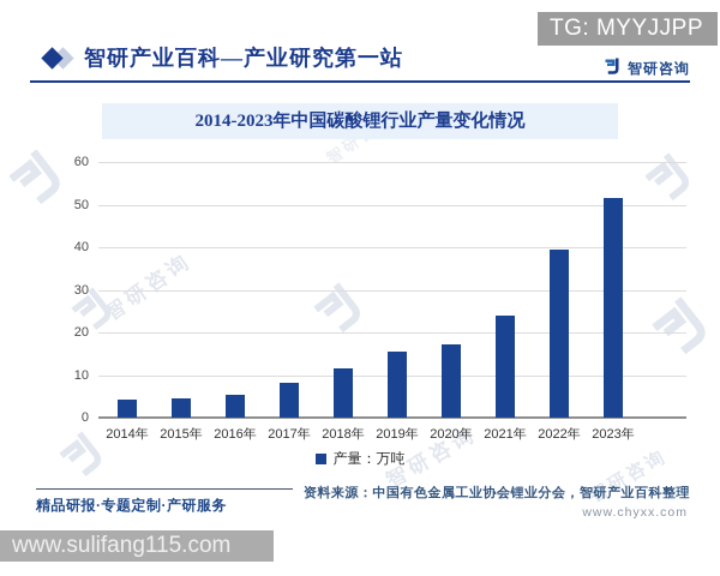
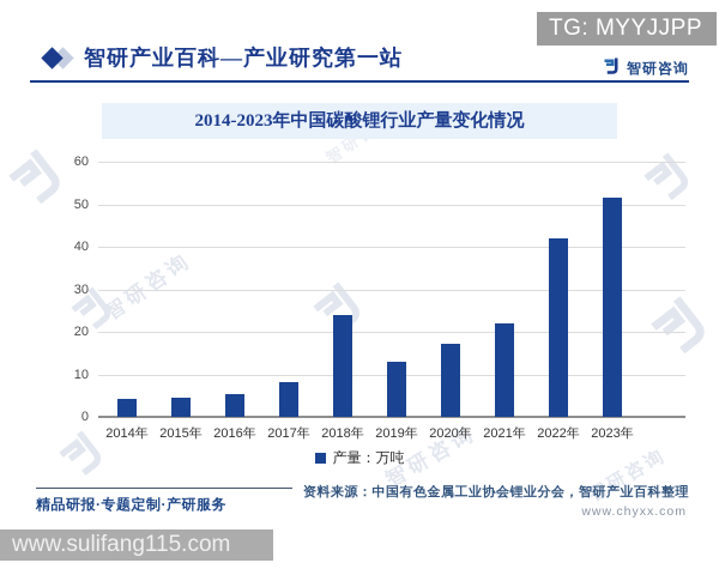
2018年: 12 -> 24
2019年: 16 -> 13
2021年: 24 -> 22
2022年: 40 -> 42
